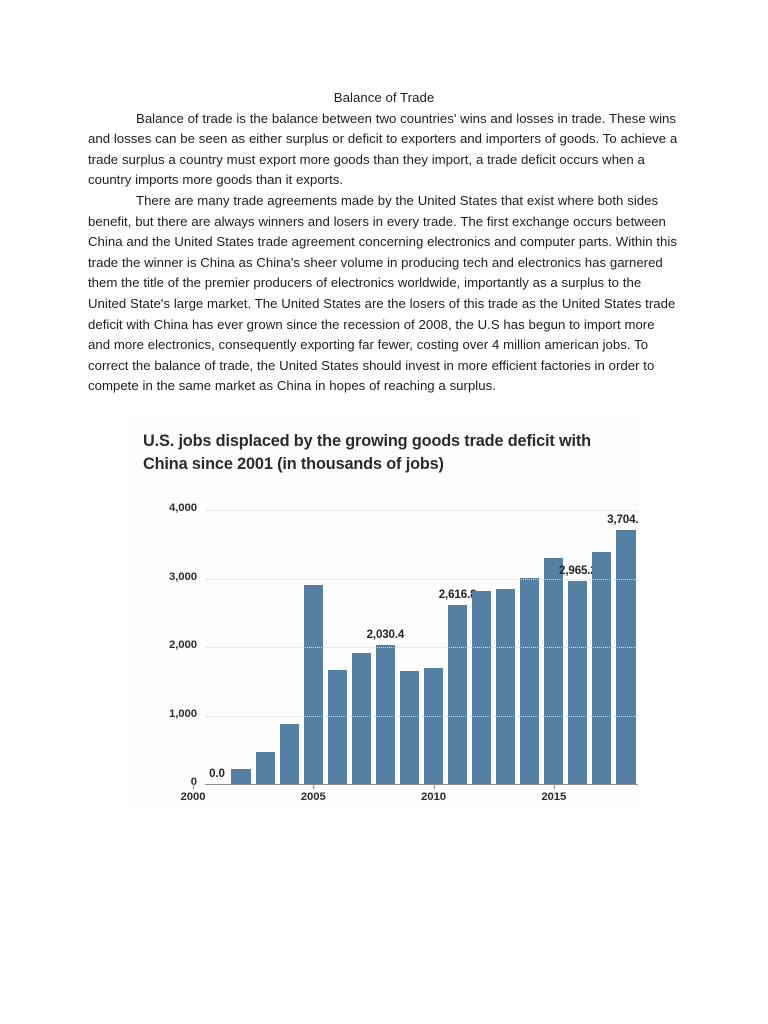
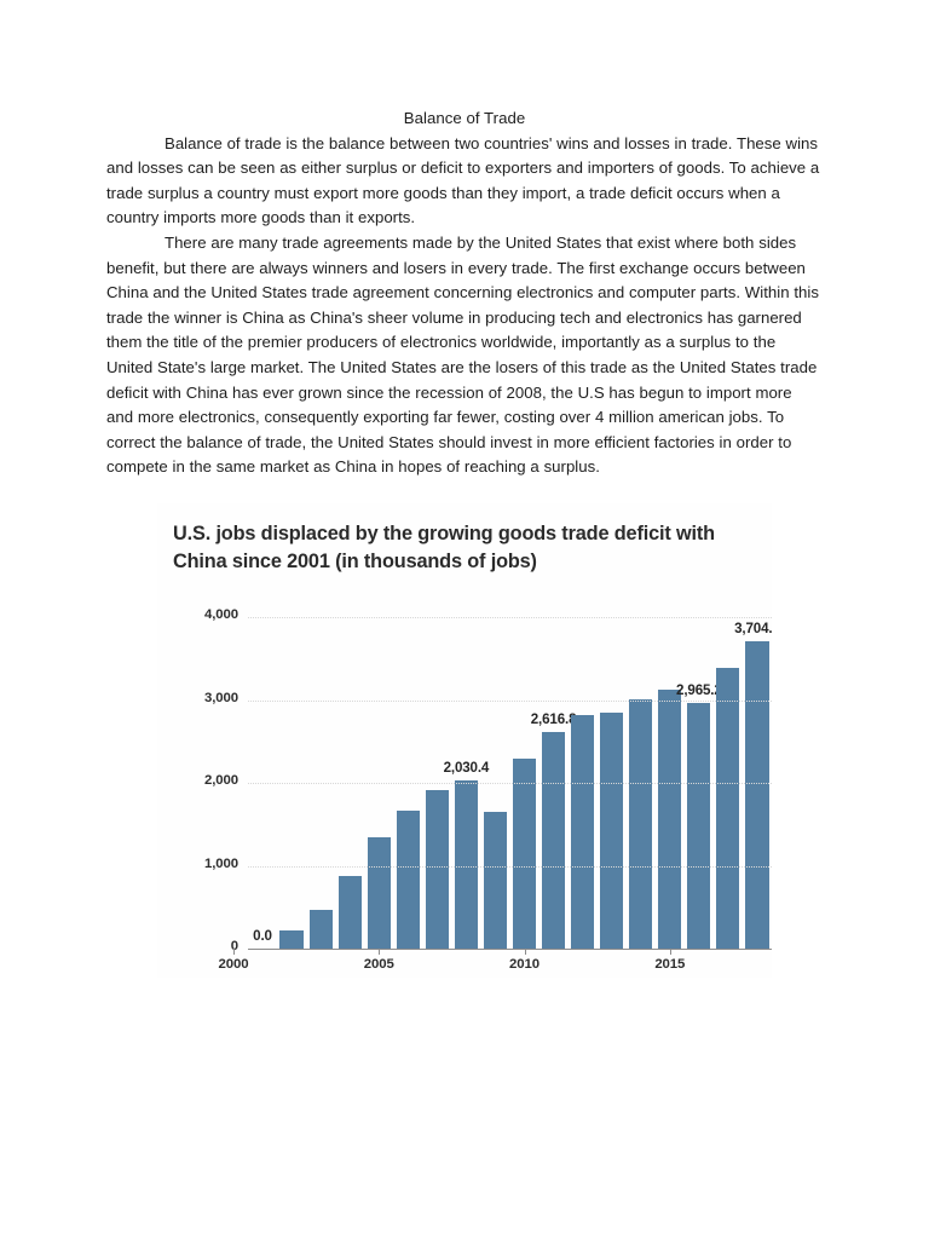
2005: 2900 -> 1300
2010: 1700 -> 2300
2015: 3300 -> 3100
